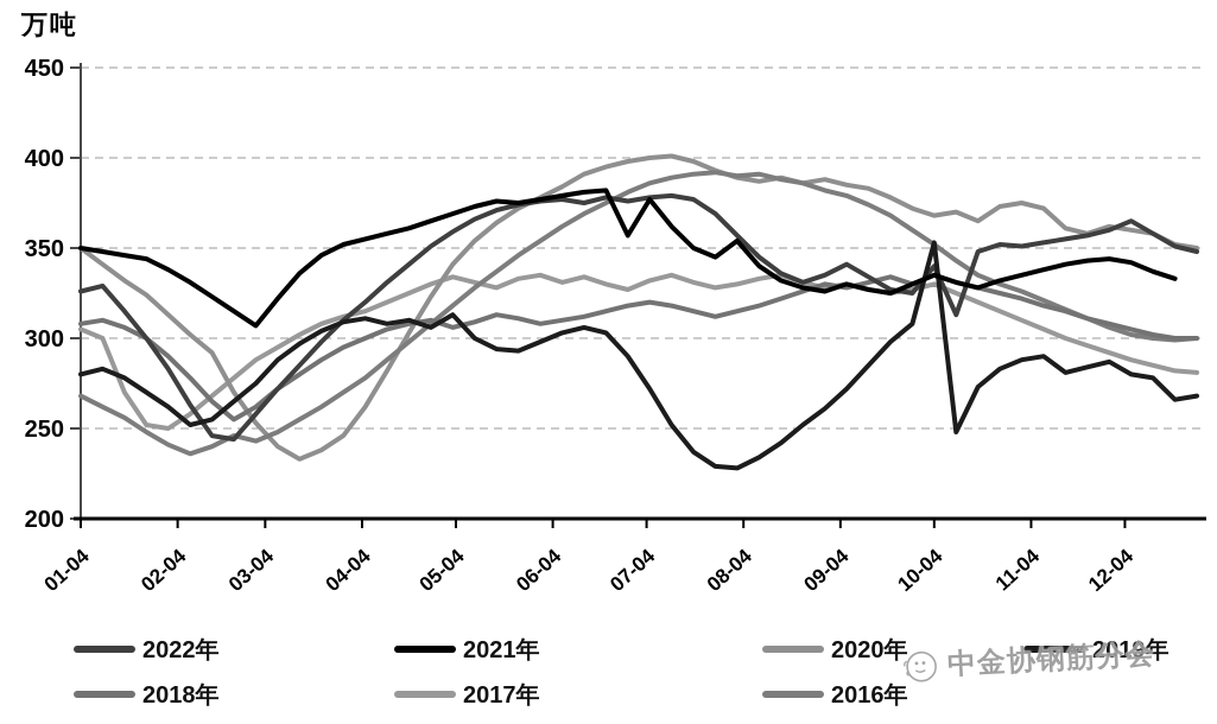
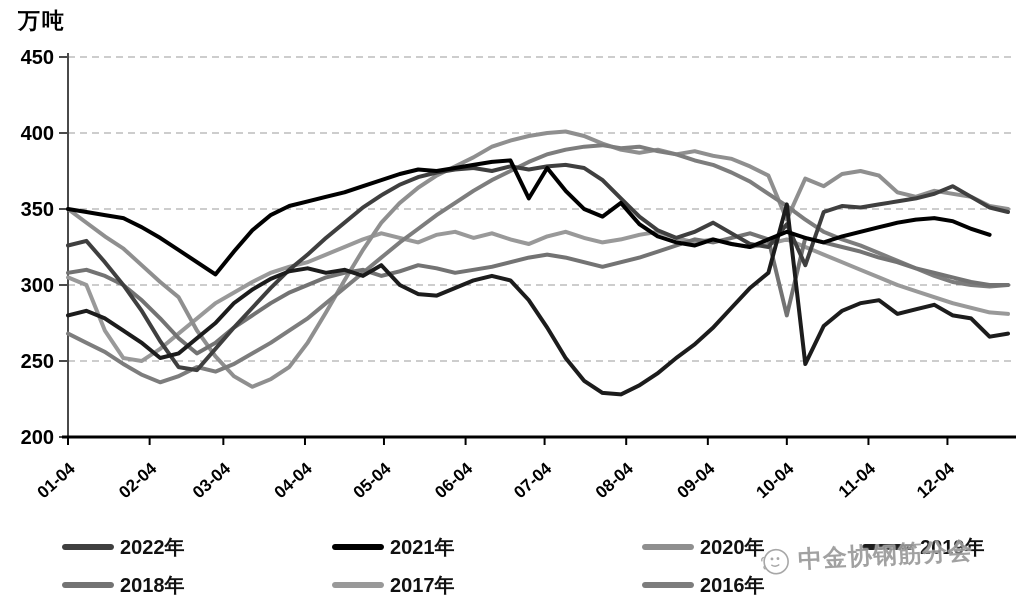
2020年/10-04: 368 -> 343
2018年/10-04: 335 -> 280
